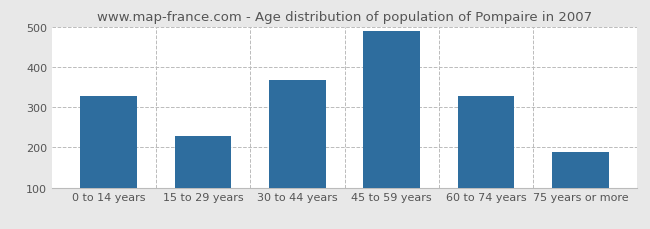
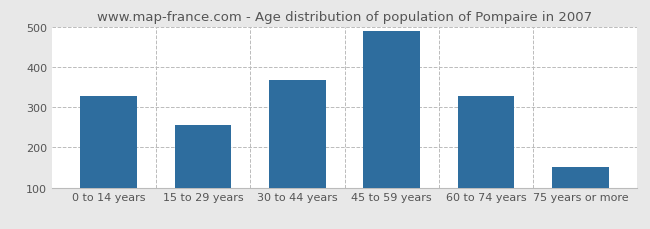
15 to 29 years: 228 -> 255
75 years or more: 188 -> 150
